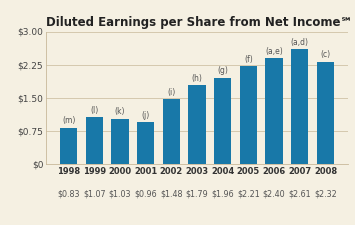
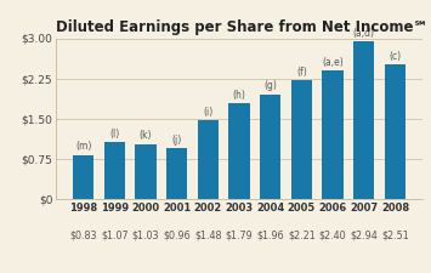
2007: $2.61 -> $2.94
2008: $2.32 -> $2.51
